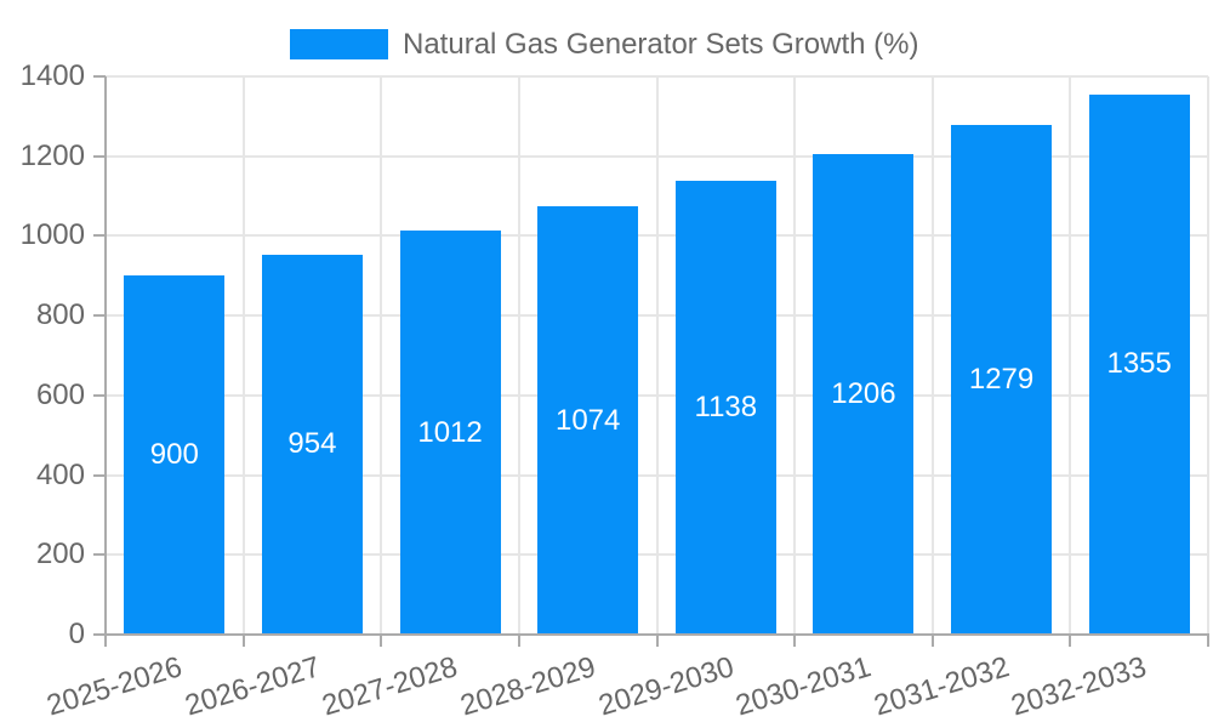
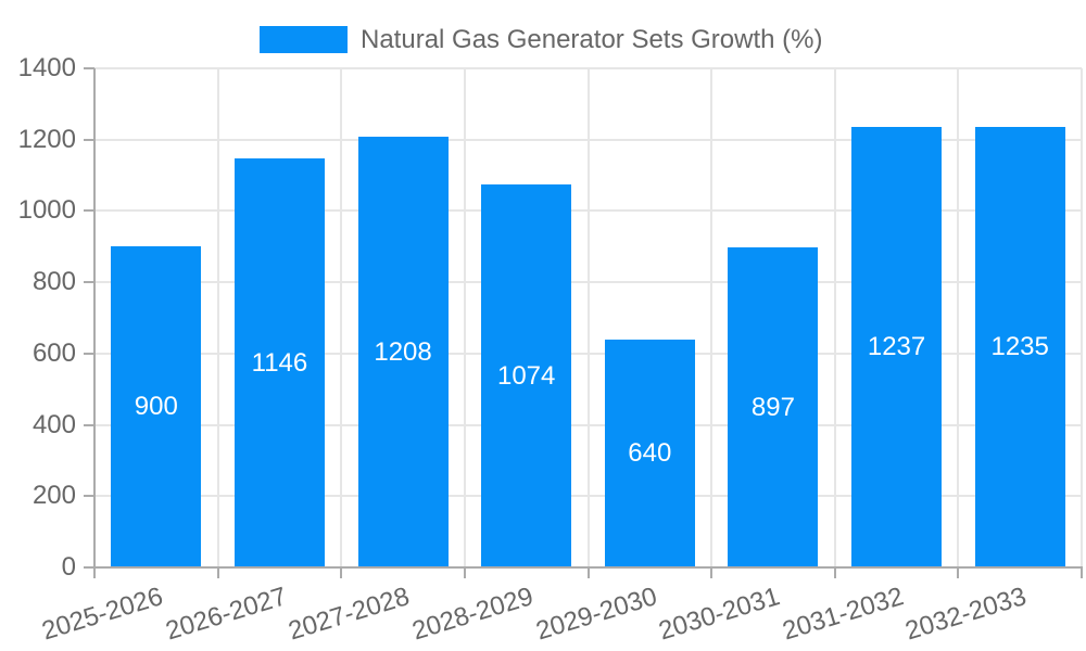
2026-2027: 954 -> 1146
2027-2028: 1012 -> 1208
2029-2030: 1138 -> 640
2030-2031: 1206 -> 897
2031-2032: 1279 -> 1237
2032-2033: 1355 -> 1235
